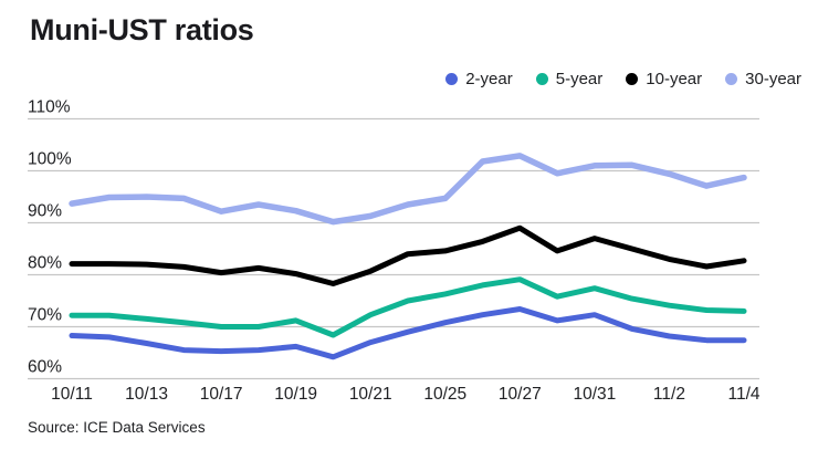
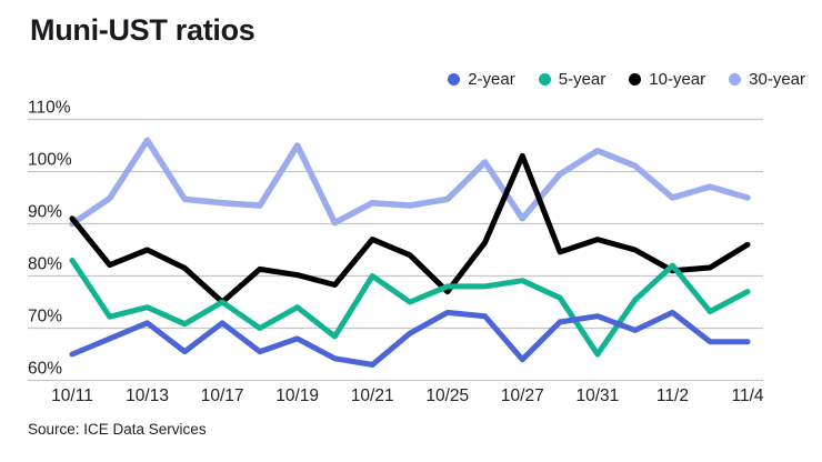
2-year/10/11: 68% -> 65%
5-year/10/11: 72% -> 83%
10-year/10/11: 82% -> 91%
30-year/10/11: 94% -> 90%
2-year/10/13: 67% -> 71%
5-year/10/13: 72% -> 74%
10-year/10/13: 82% -> 85%
30-year/10/13: 95% -> 106%
2-year/10/17: 65% -> 71%
5-year/10/17: 70% -> 75%
10-year/10/17: 80% -> 75%
30-year/10/17: 92% -> 94%
2-year/10/19: 66% -> 68%
5-year/10/19: 71% -> 74%
30-year/10/19: 92% -> 105%
2-year/10/21: 67% -> 63%
5-year/10/21: 72% -> 80%
10-year/10/21: 81% -> 87%
30-year/10/21: 91% -> 94%
2-year/10/25: 71% -> 73%
5-year/10/25: 76% -> 78%
10-year/10/25: 85% -> 77%
2-year/10/27: 73% -> 64%
10-year/10/27: 89% -> 103%
30-year/10/27: 103% -> 91%
5-year/10/31: 77% -> 65%
30-year/10/31: 101% -> 104%
2-year/11/2: 68% -> 73%
5-year/11/2: 74% -> 82%
10-year/11/2: 83% -> 81%
30-year/11/2: 99% -> 95%
5-year/11/4: 73% -> 77%
10-year/11/4: 83% -> 86%
30-year/11/4: 99% -> 95%
